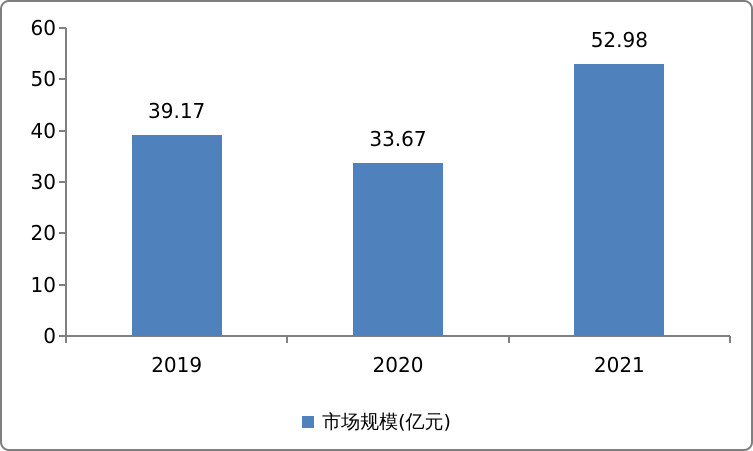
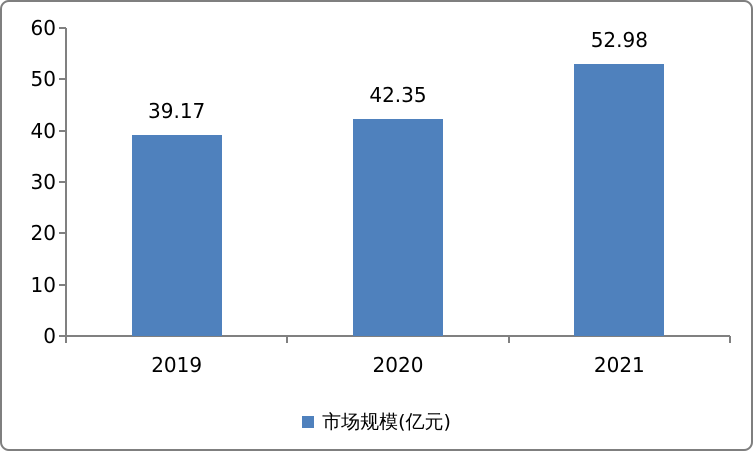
2020: 33.67 -> 42.35
